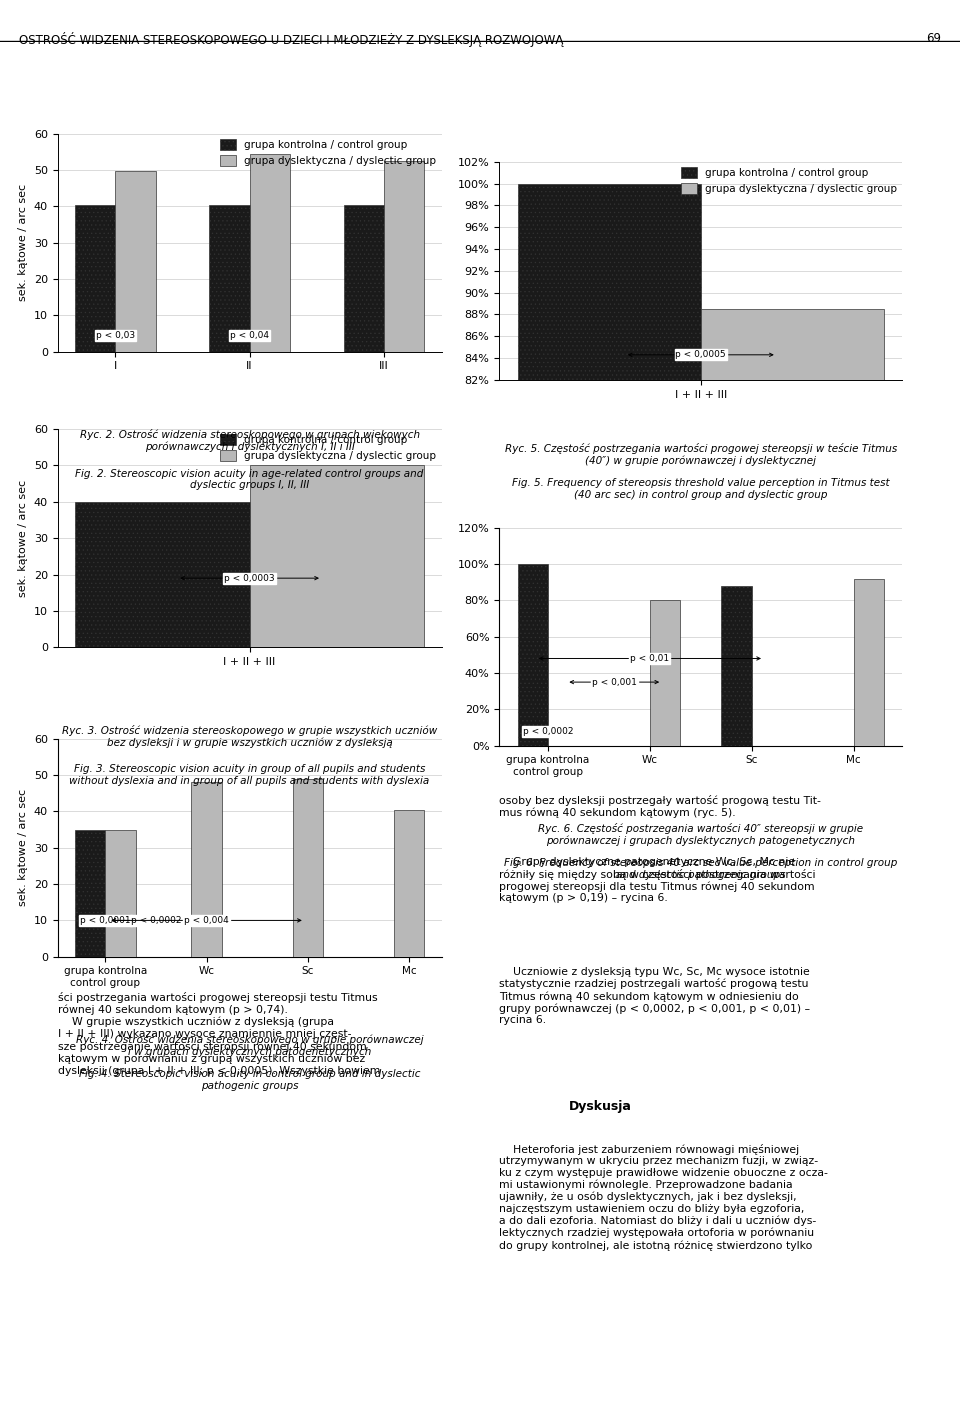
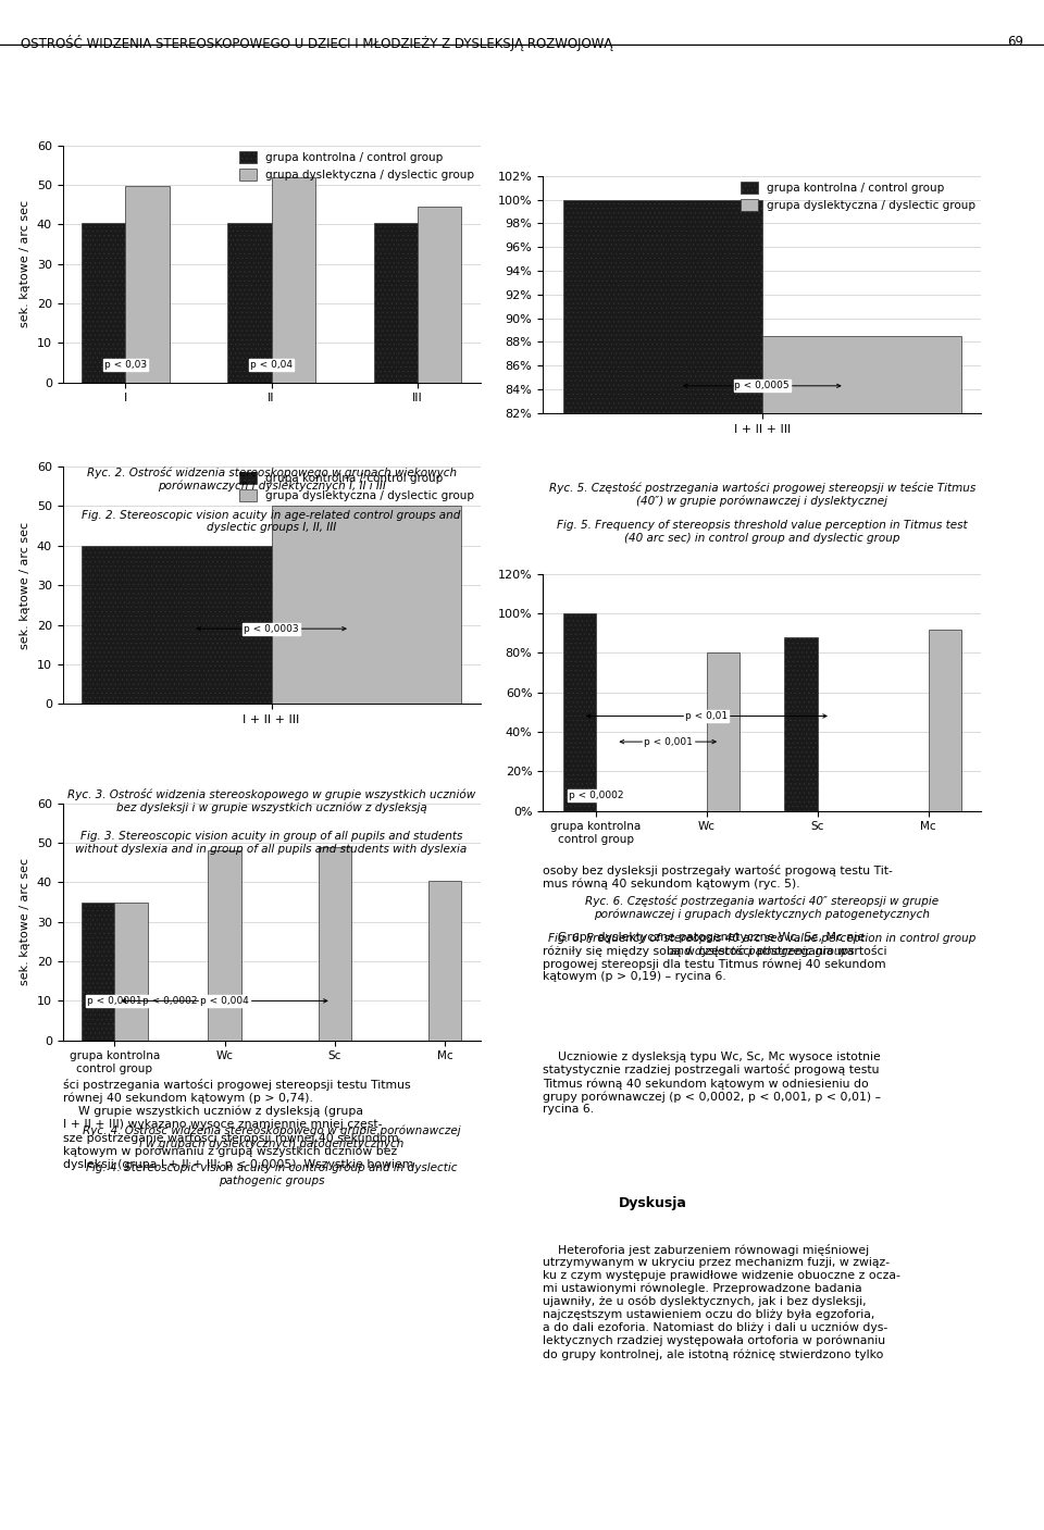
grupa dyslektyczna / dyslectic group/II: 54.5 -> 51.8
grupa dyslektyczna / dyslectic group/III: 52.5 -> 44.5
